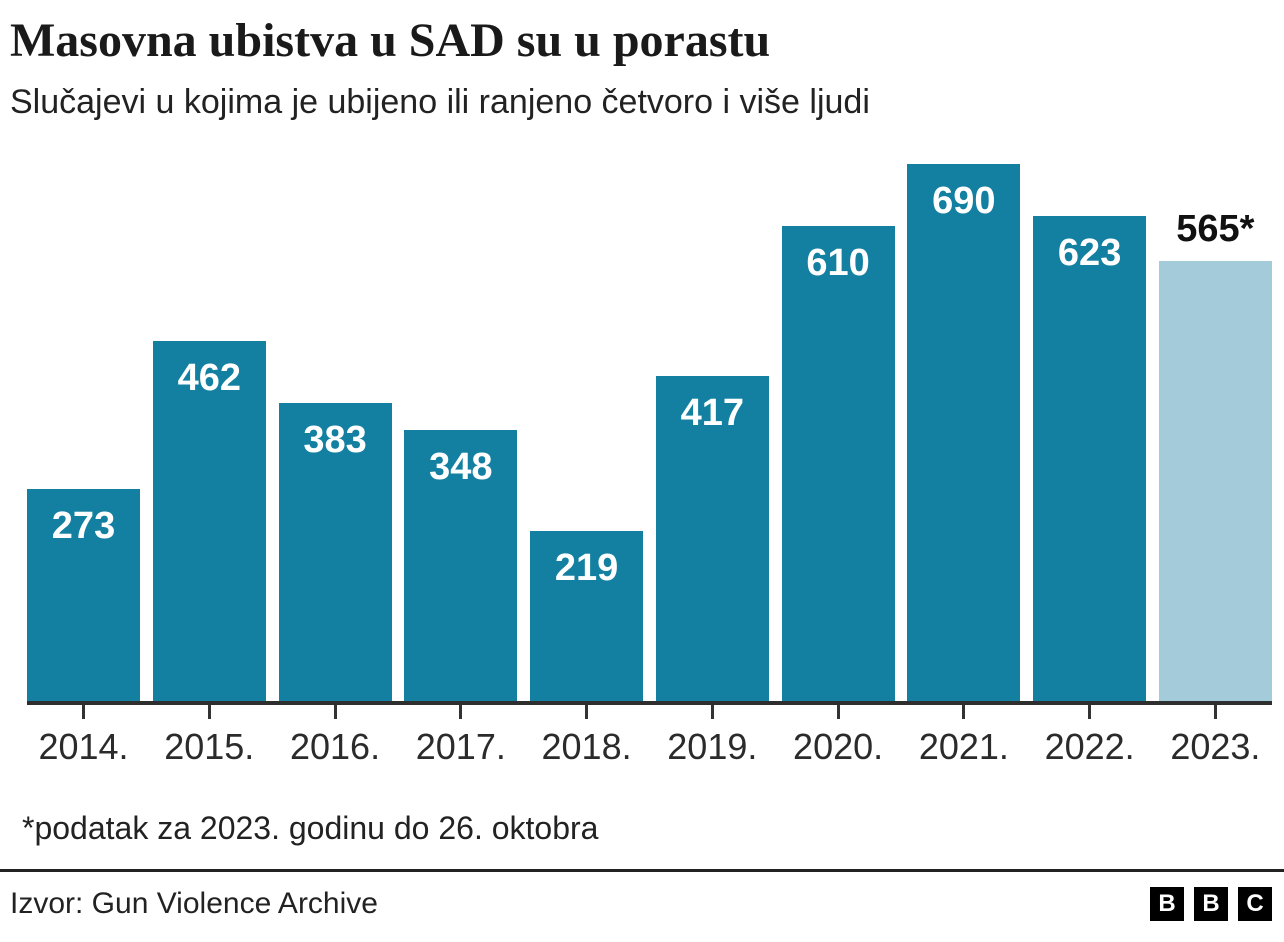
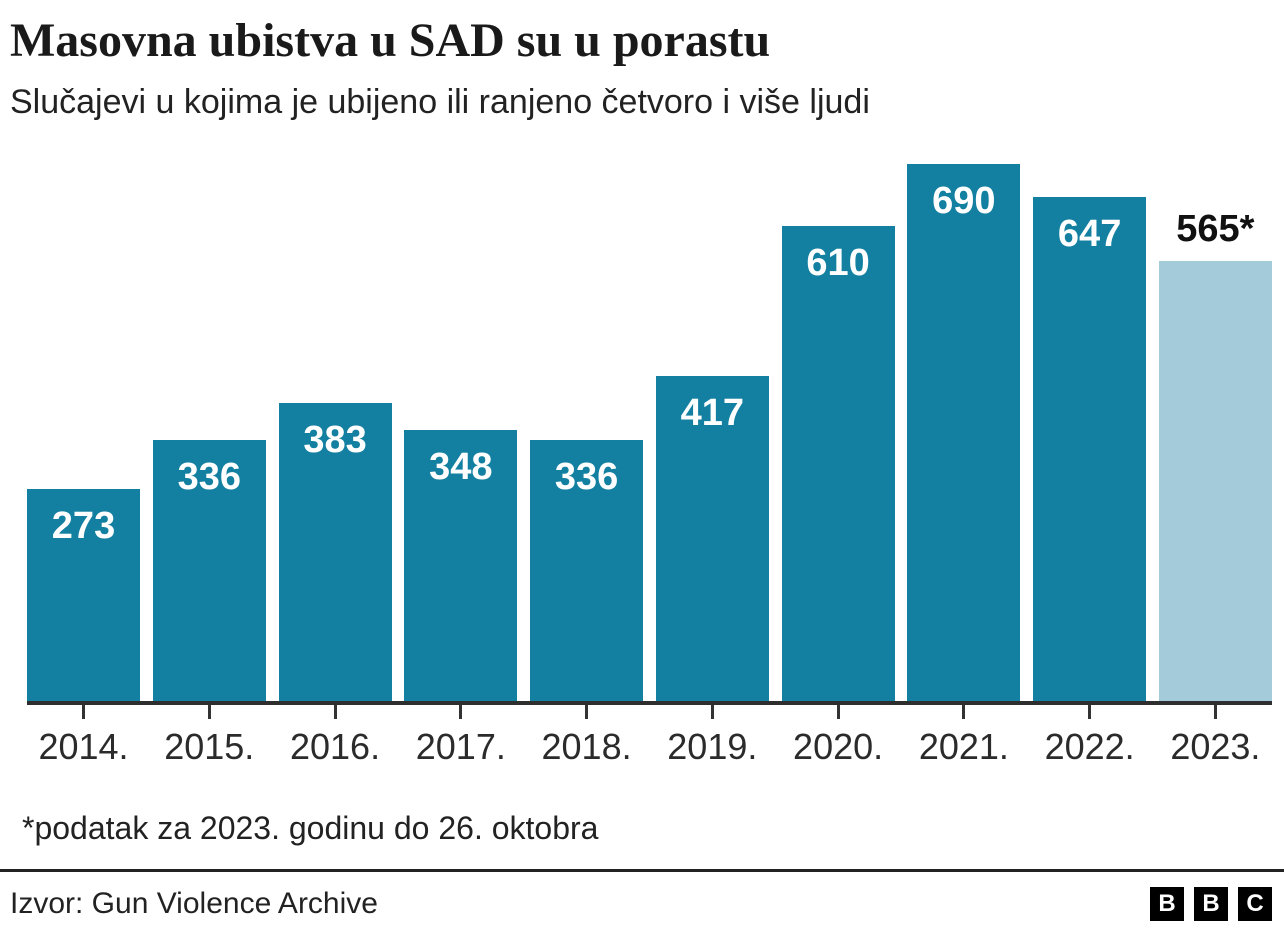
2015.: 462 -> 336
2018.: 219 -> 336
2022.: 623 -> 647
